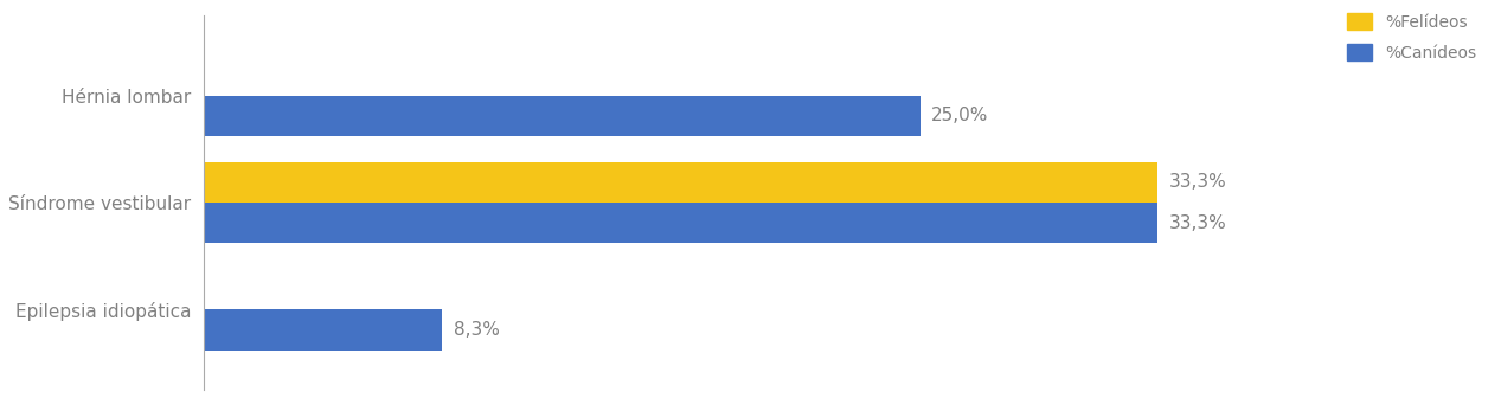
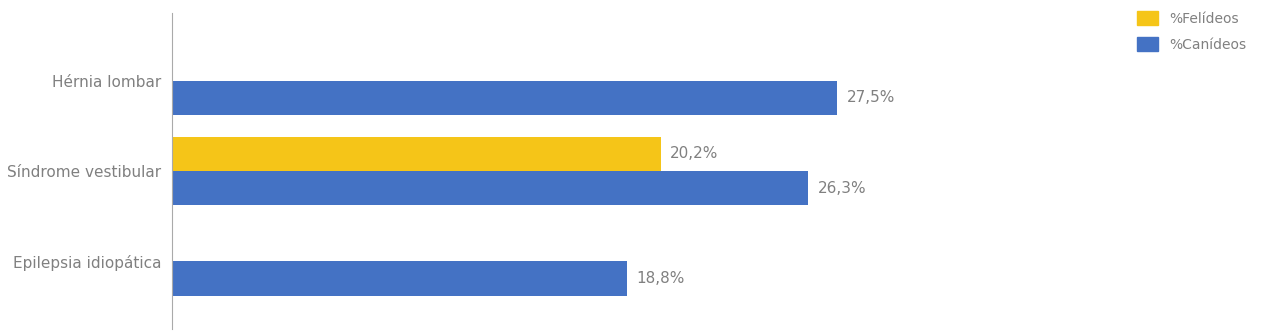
%Canídeos/Hérnia lombar: 25,0% -> 27,5%
%Felídeos/Síndrome vestibular: 33,3% -> 20,2%
%Canídeos/Síndrome vestibular: 33,3% -> 26,3%
%Canídeos/Epilepsia idiopática: 8,3% -> 18,8%
